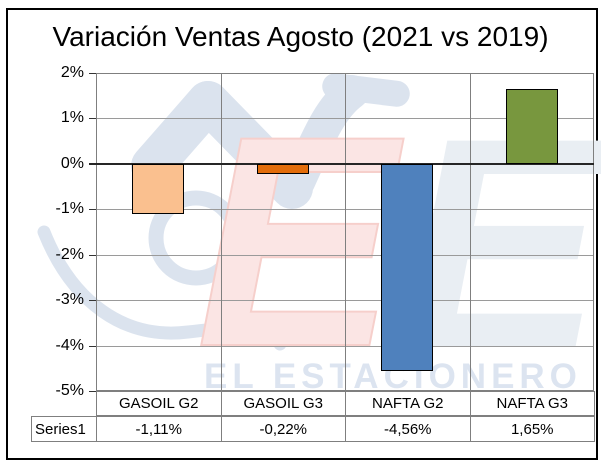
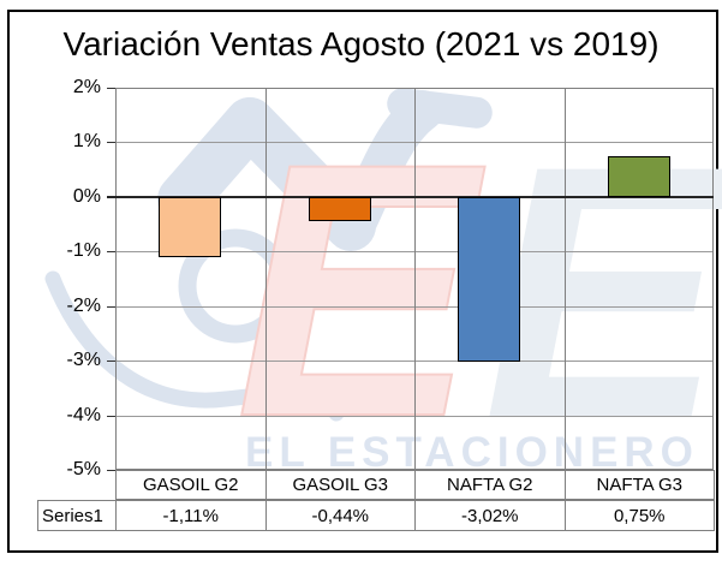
GASOIL G3: -0,22% -> -0,44%
NAFTA G2: -4,56% -> -3,02%
NAFTA G3: 1,65% -> 0,75%
